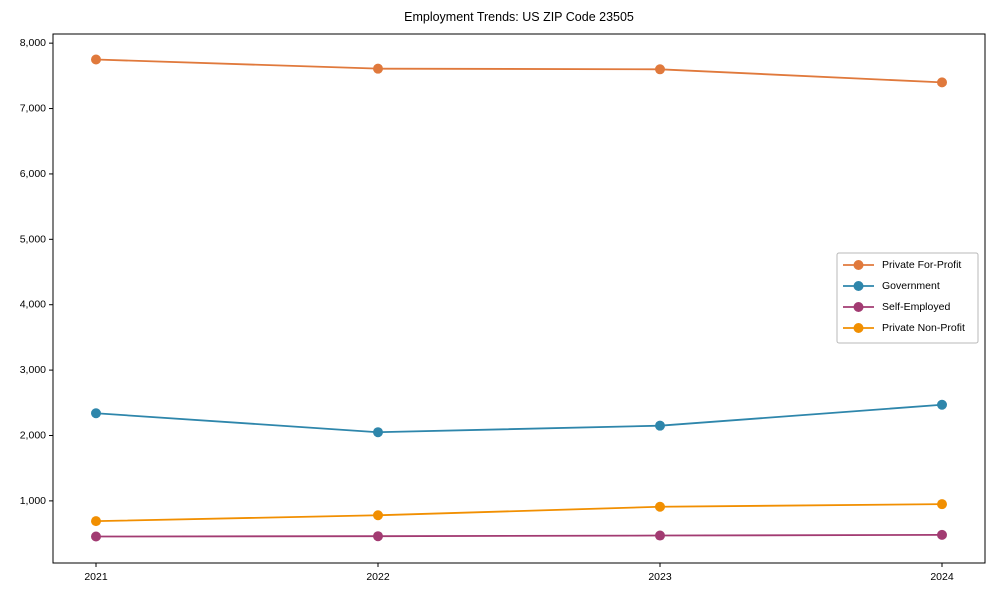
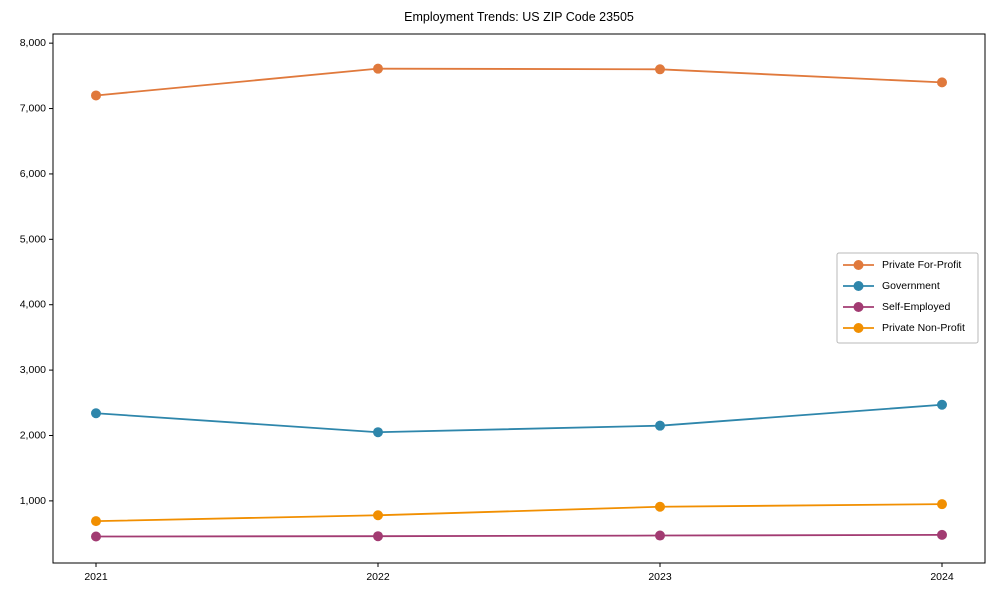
Private For-Profit/2021: 7800 -> 7200
